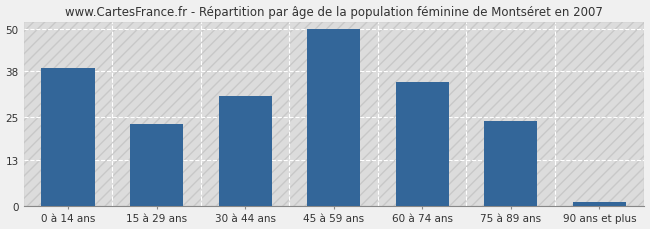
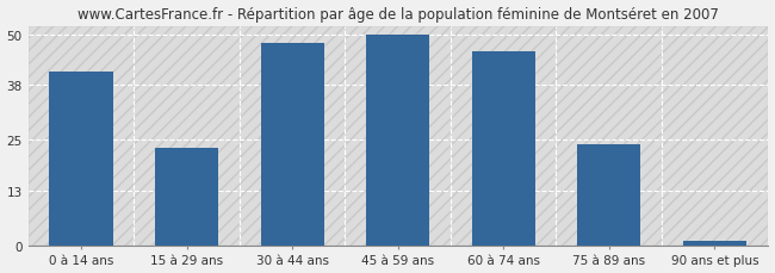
0 à 14 ans: 39 -> 41
30 à 44 ans: 31 -> 48
60 à 74 ans: 35 -> 46
